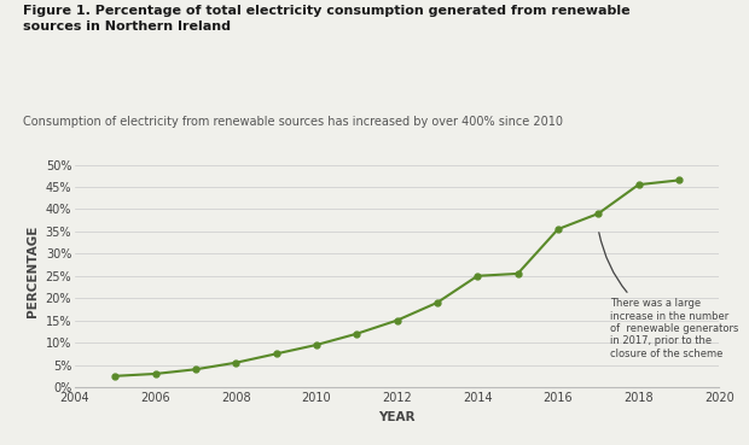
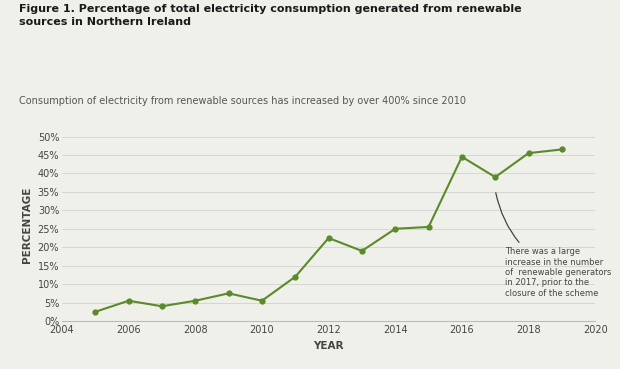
2006: 3.0% -> 5.5%
2010: 9.5% -> 5.5%
2012: 15.0% -> 22.5%
2016: 35.5% -> 44.5%
